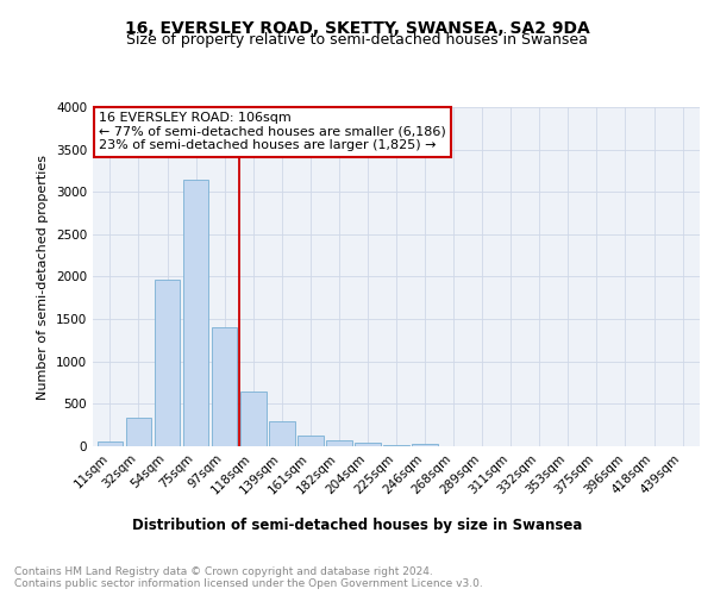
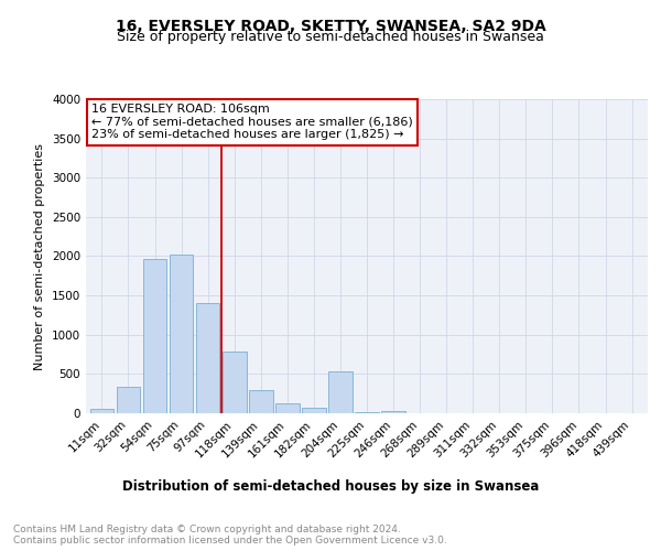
75sqm: 3150 -> 2020
118sqm: 640 -> 780
204sqm: 40 -> 540
